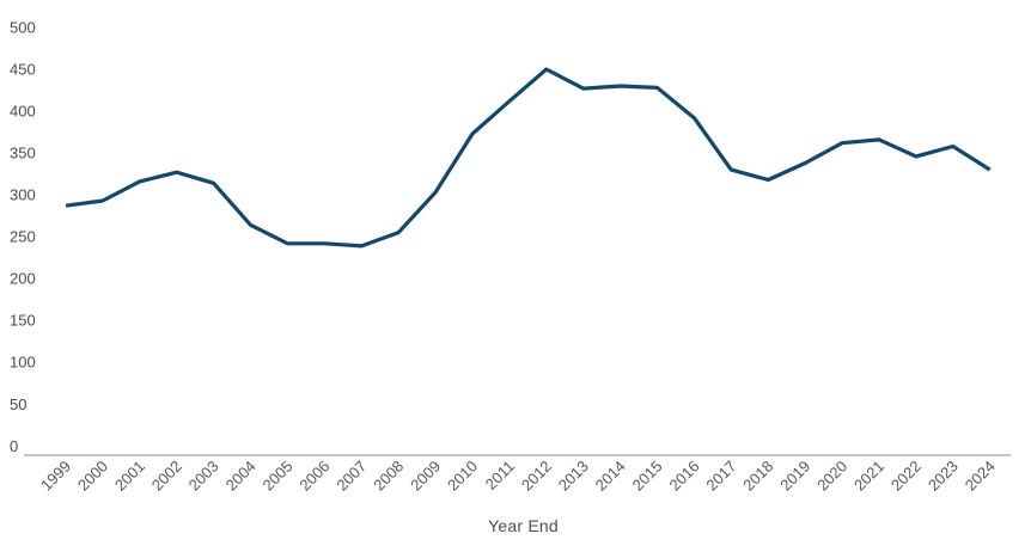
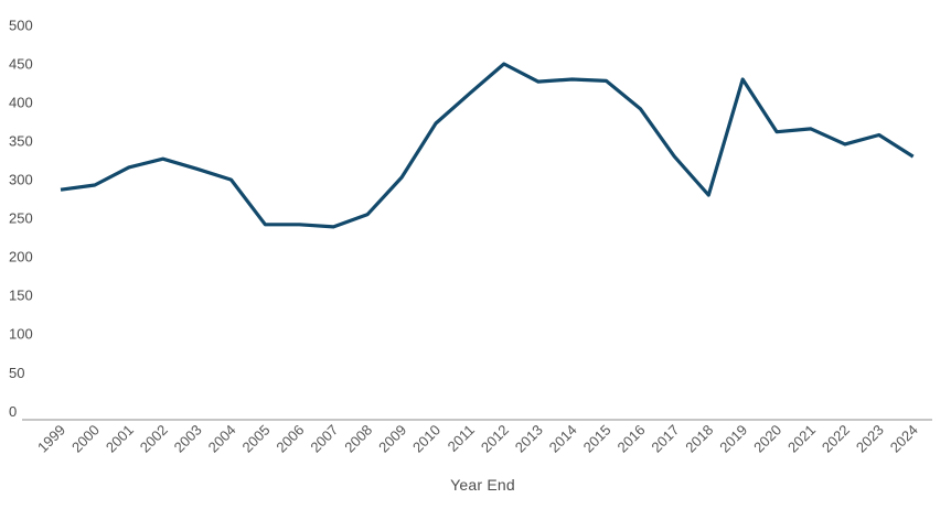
2004: 260 -> 300
2018: 320 -> 280
2019: 340 -> 430
